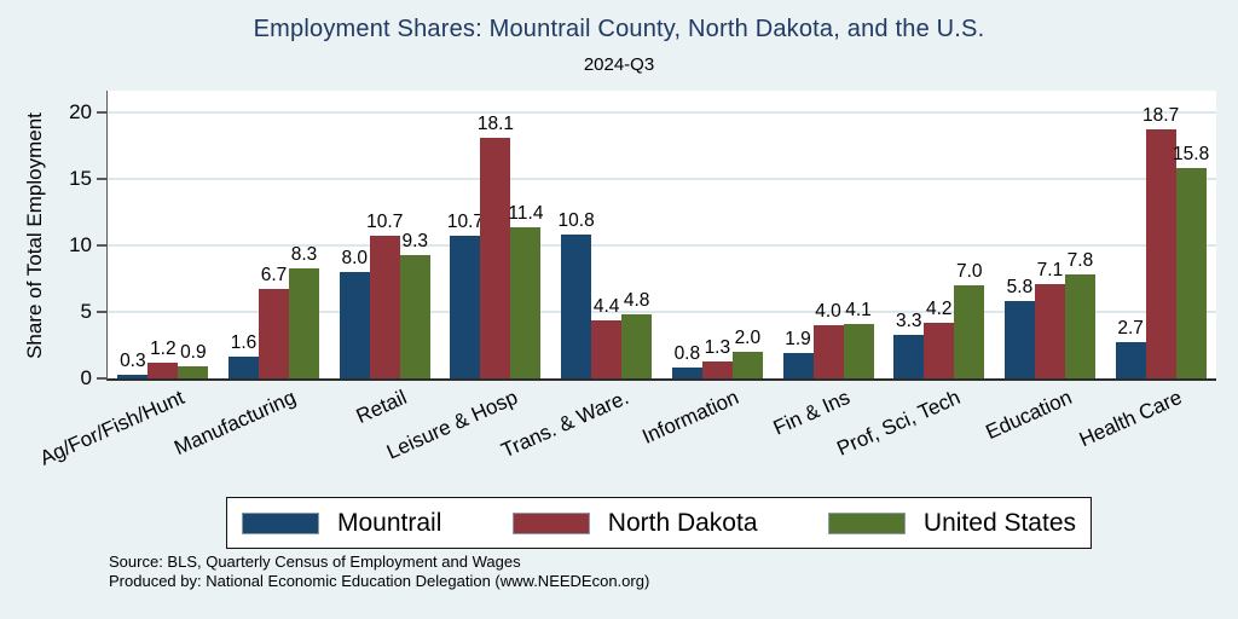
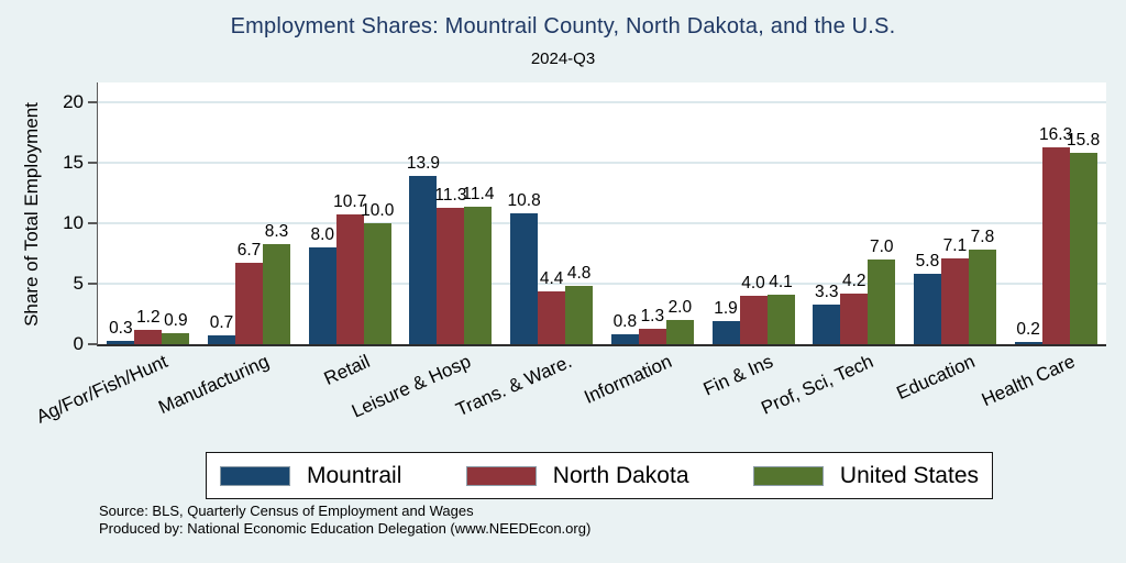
Mountrail/Manufacturing: 1.6 -> 0.7
United States/Retail: 9.3 -> 10.0
Mountrail/Leisure & Hosp: 10.7 -> 13.9
North Dakota/Leisure & Hosp: 18.1 -> 11.3
Mountrail/Health Care: 2.7 -> 0.2
North Dakota/Health Care: 18.7 -> 16.3
